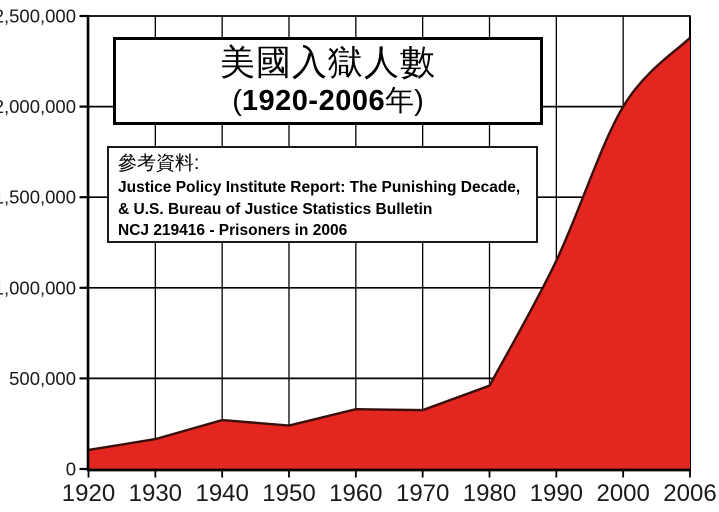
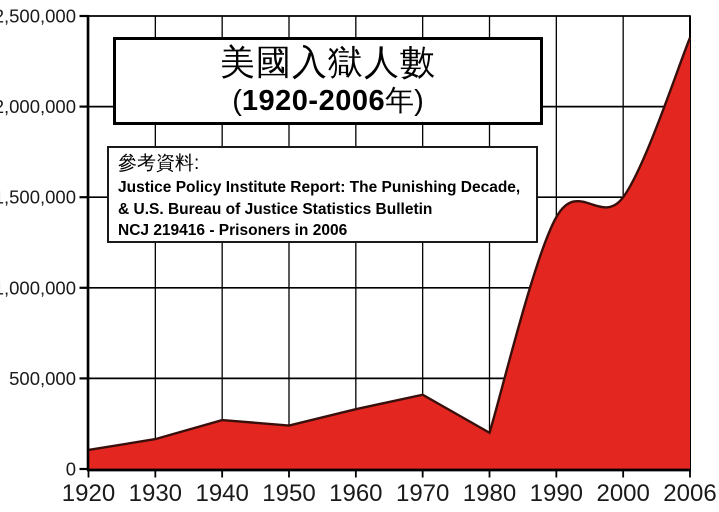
1970: 320000 -> 410000
1980: 460000 -> 200000
1990: 1150000 -> 1390000
2000: 2000000 -> 1500000
